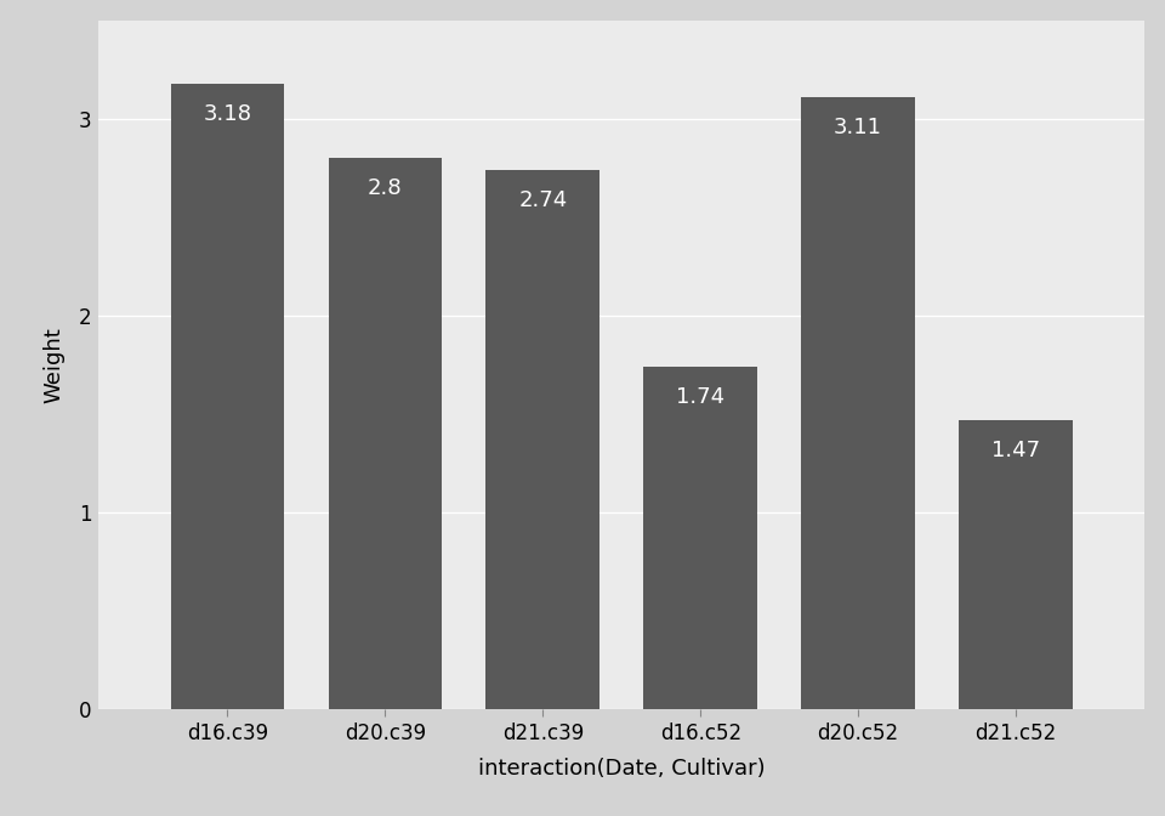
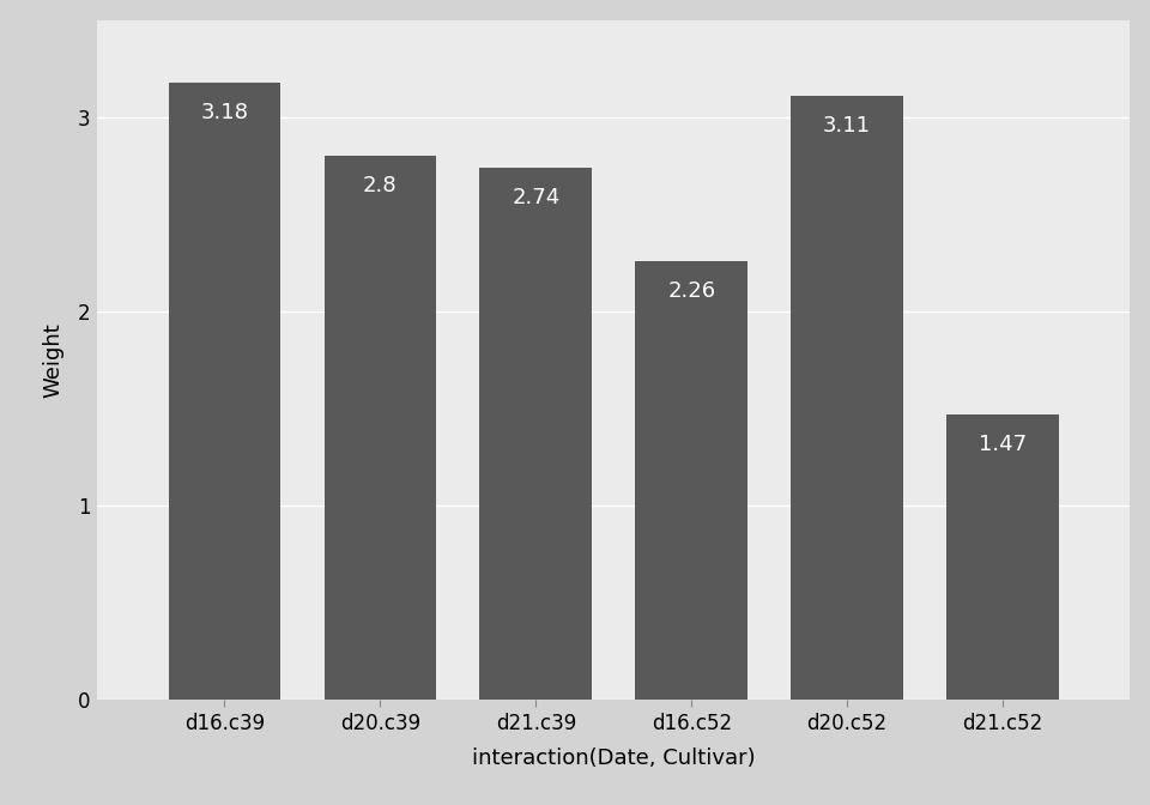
d16.c52: 1.74 -> 2.26
